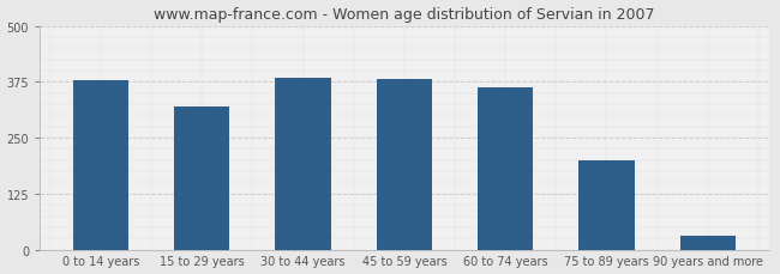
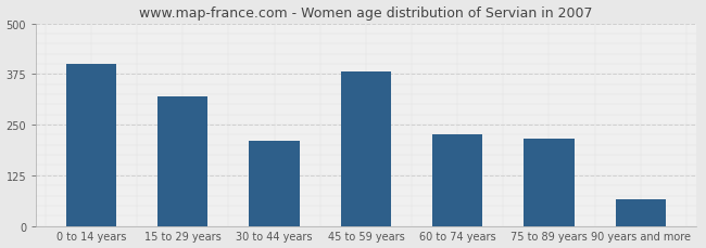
0 to 14 years: 379 -> 400
30 to 44 years: 385 -> 210
60 to 74 years: 362 -> 225
75 to 89 years: 200 -> 215
90 years and more: 30 -> 65
